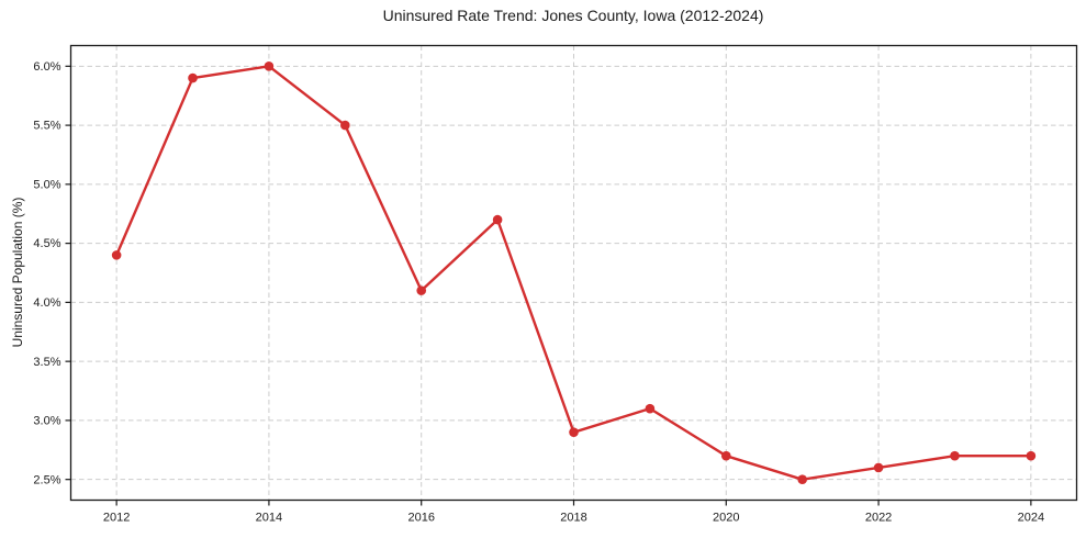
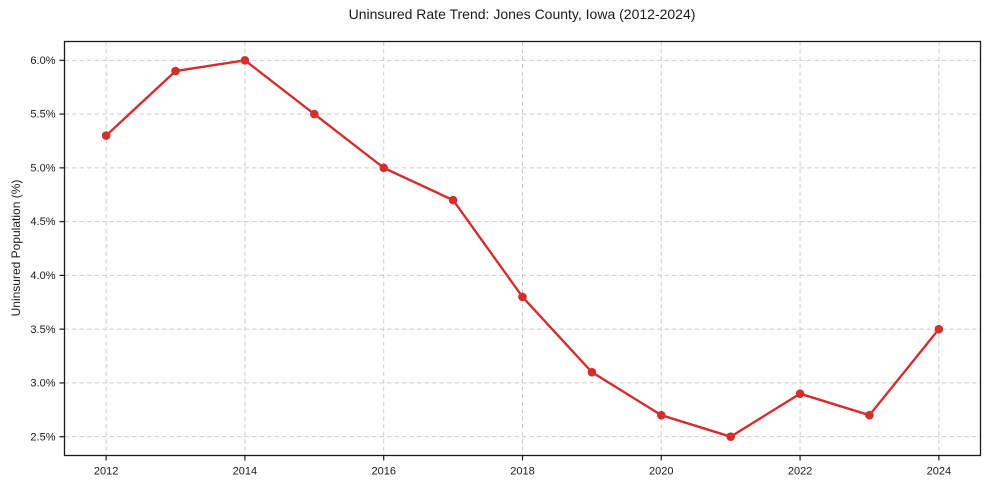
2012: 4.4% -> 5.3%
2016: 4.1% -> 5.0%
2018: 2.9% -> 3.8%
2022: 2.6% -> 2.9%
2024: 2.7% -> 3.5%
